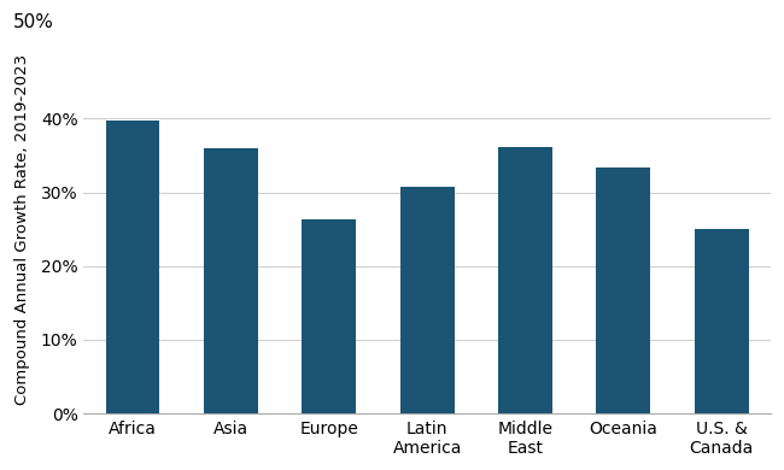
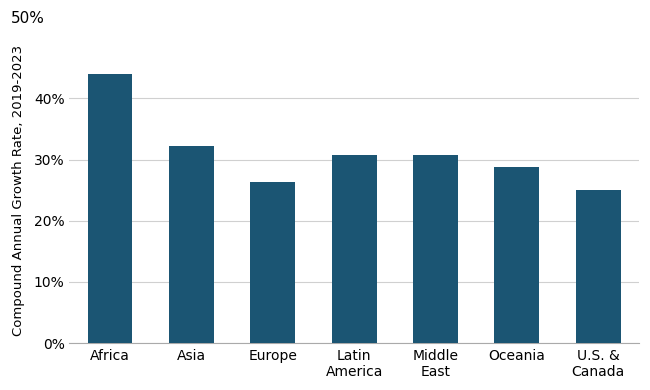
Africa: 39.8% -> 44.0%
Asia: 36.0% -> 32.2%
Middle East: 36.2% -> 30.8%
Oceania: 33.4% -> 28.8%
